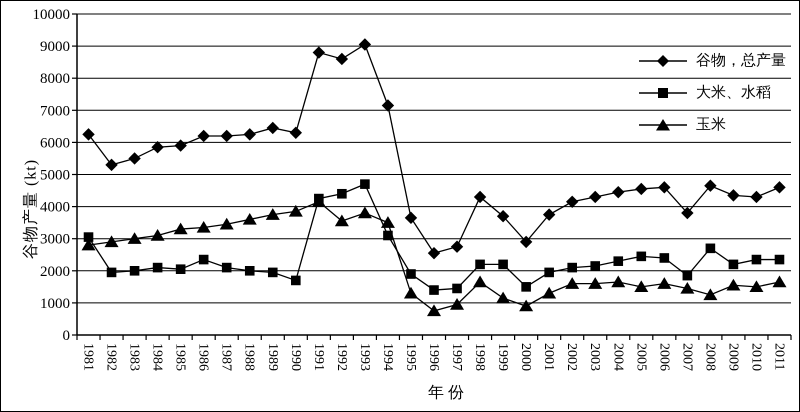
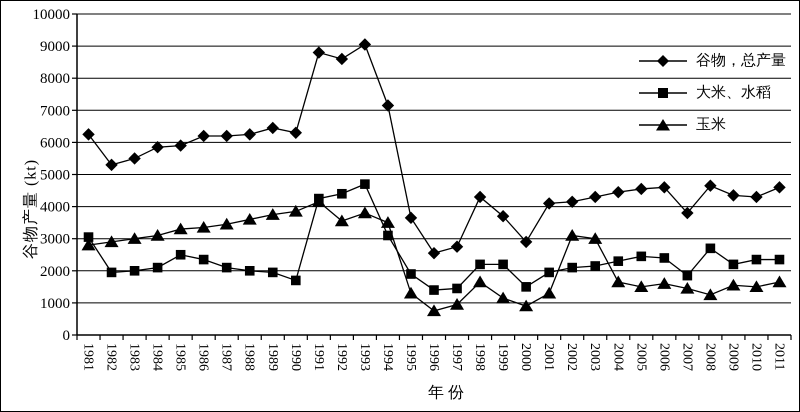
大米、水稻/1985: 2000 -> 2500
谷物，总产量/2001: 3800 -> 4100
玉米/2002: 1600 -> 3100
玉米/2003: 1600 -> 3000
